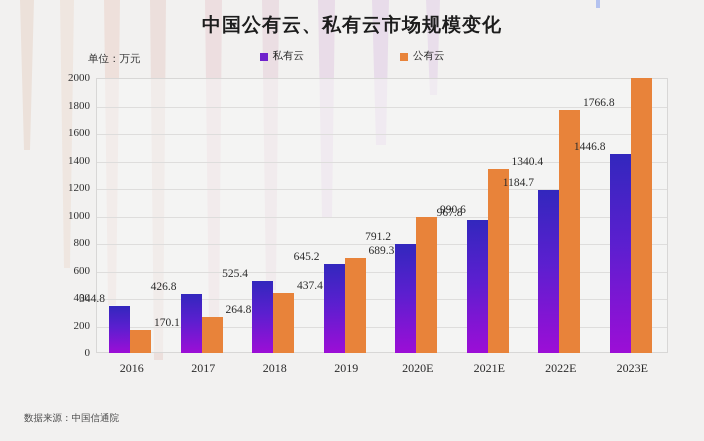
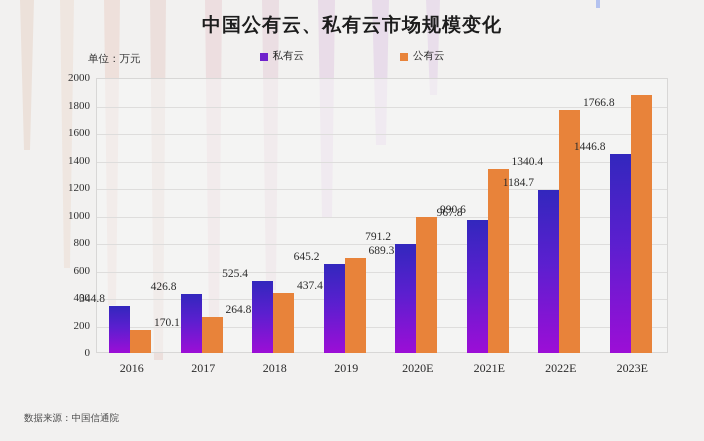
公有云/2023E: 2000 -> 1880
